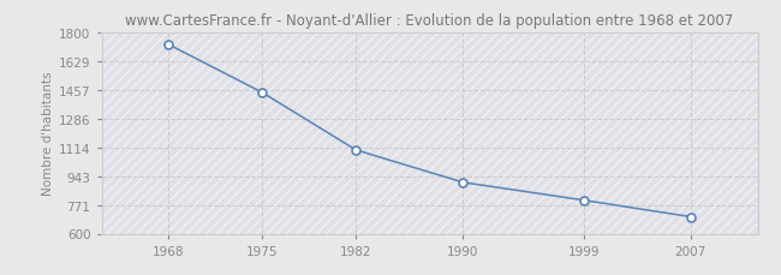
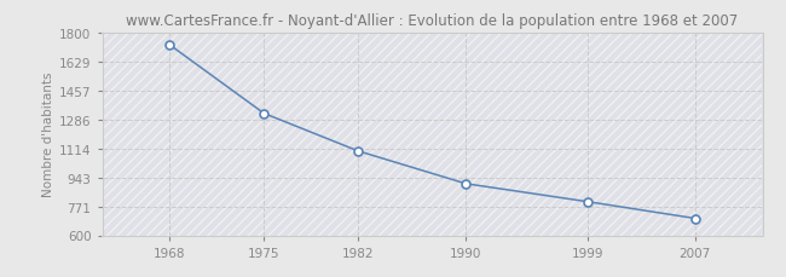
1975: 1440 -> 1320
